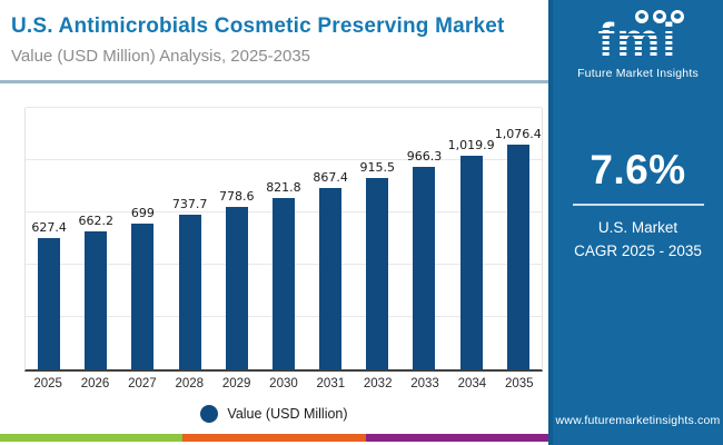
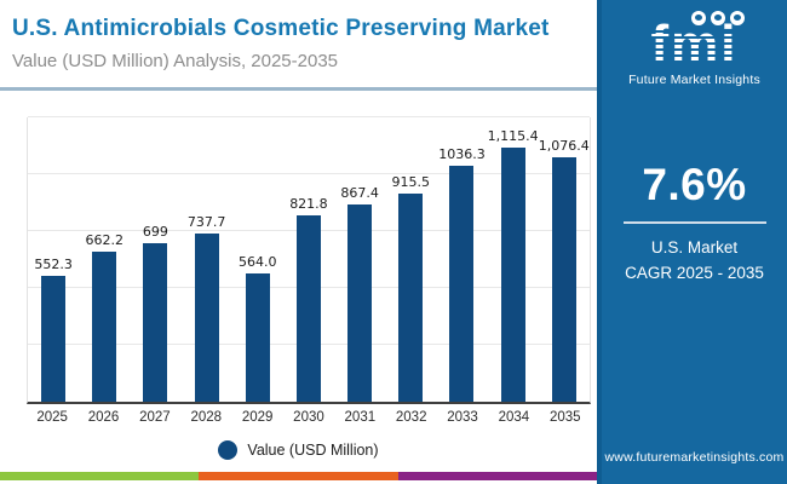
2025: 627.4 -> 552.3
2029: 778.6 -> 564.0
2033: 966.3 -> 1036.3
2034: 1,019.9 -> 1,115.4
